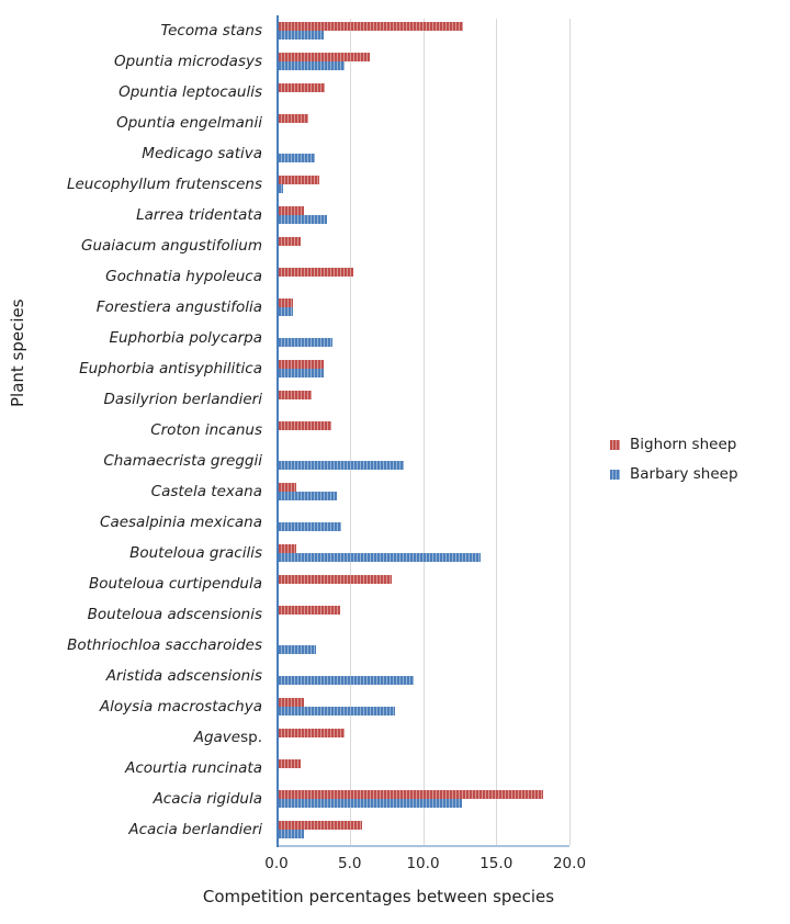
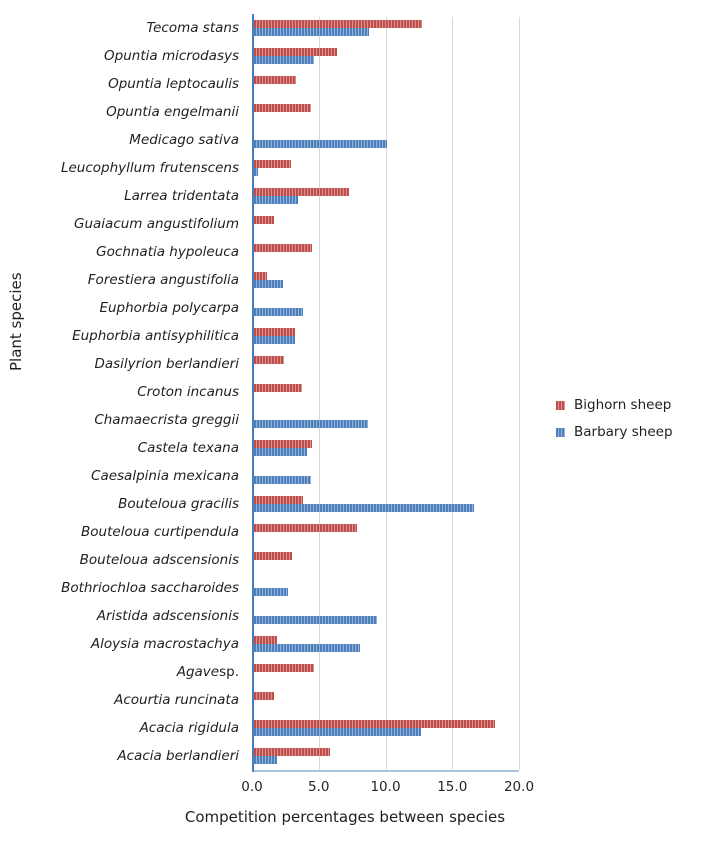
Barbary sheep/Tecoma stans: 3.1 -> 8.7
Bighorn sheep/Opuntia engelmanii: 2.0 -> 4.3
Barbary sheep/Medicago sativa: 2.5 -> 10.0
Bighorn sheep/Larrea tridentata: 1.7 -> 7.2
Bighorn sheep/Gochnatia hypoleuca: 5.1 -> 4.4
Barbary sheep/Forestiera angustifolia: 1.0 -> 2.2
Bighorn sheep/Castela texana: 1.2 -> 4.4
Bighorn sheep/Bouteloua gracilis: 1.2 -> 3.7
Barbary sheep/Bouteloua gracilis: 13.9 -> 16.6
Bighorn sheep/Bouteloua adscensionis: 4.2 -> 2.9
